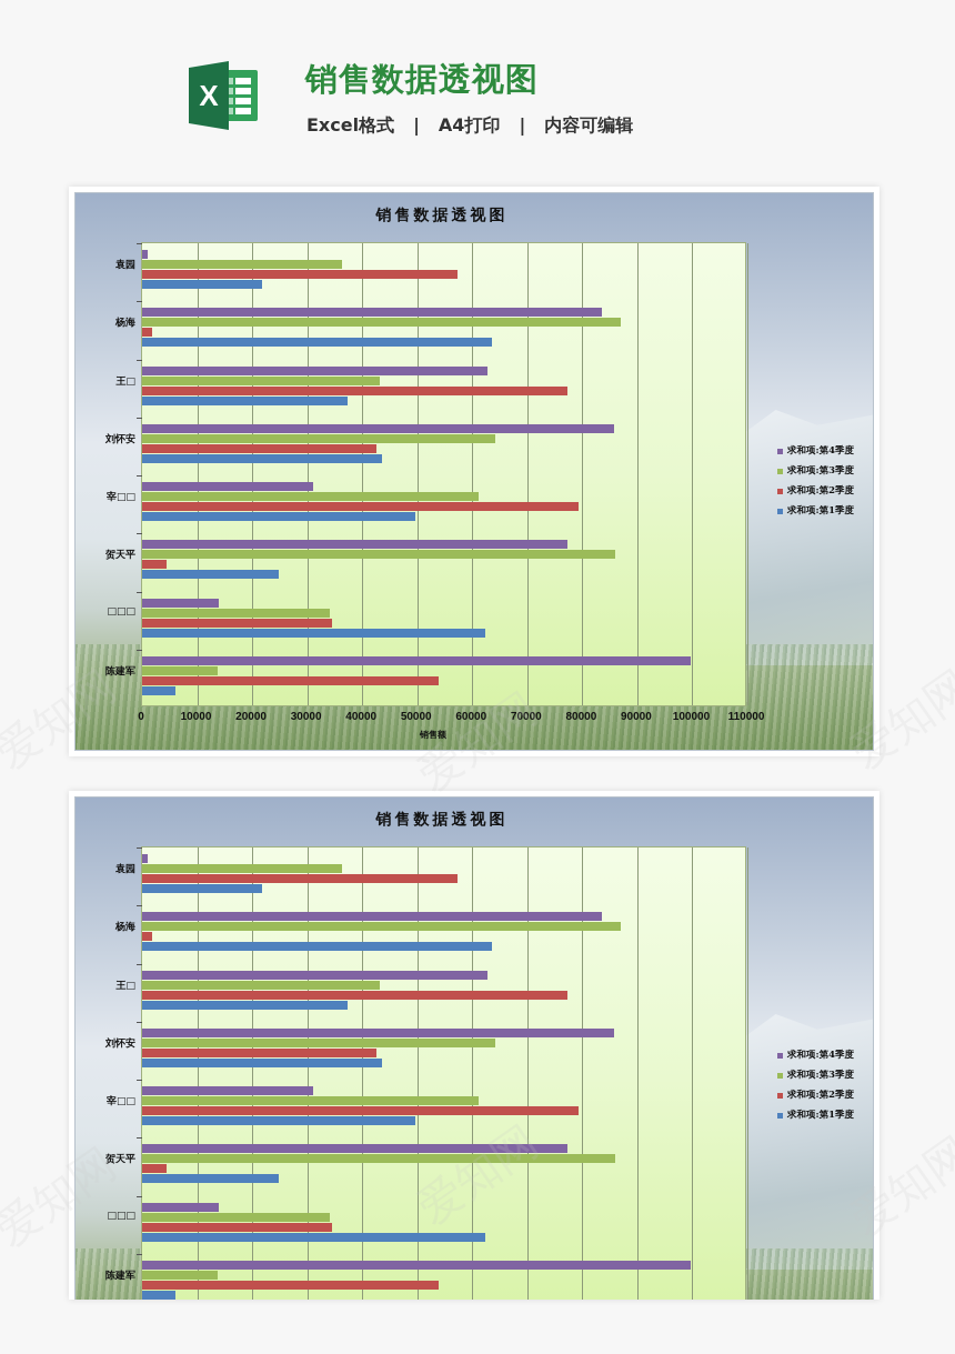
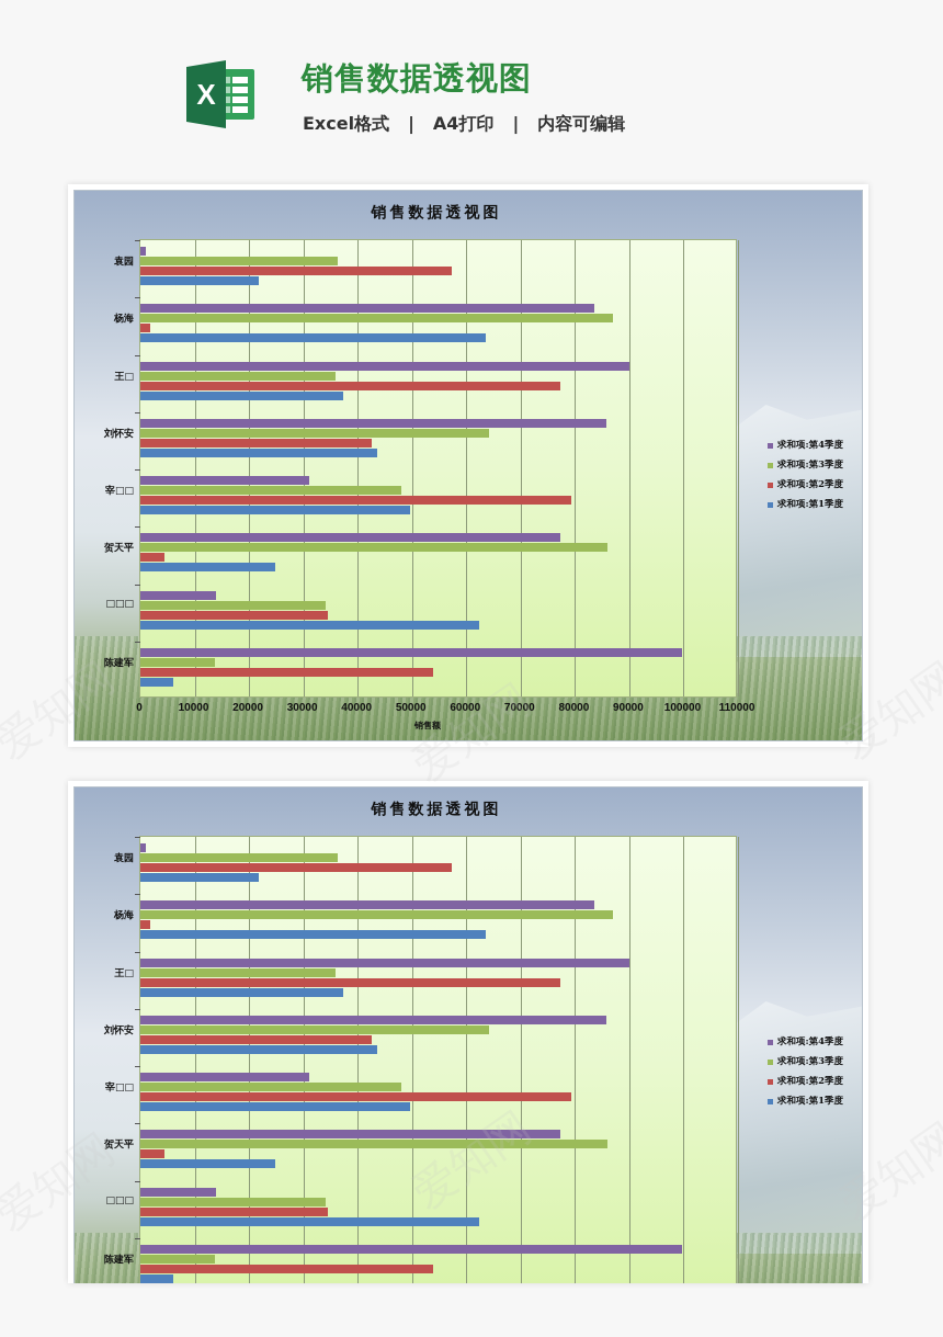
求和项:第4季度/王□: 63000 -> 90000
求和项:第3季度/王□: 43000 -> 36000
求和项:第3季度/宰□□: 61000 -> 48000
